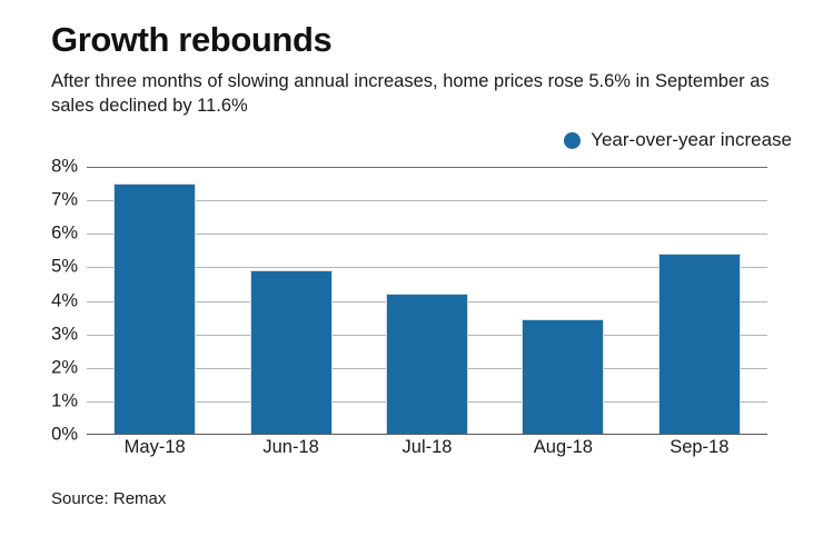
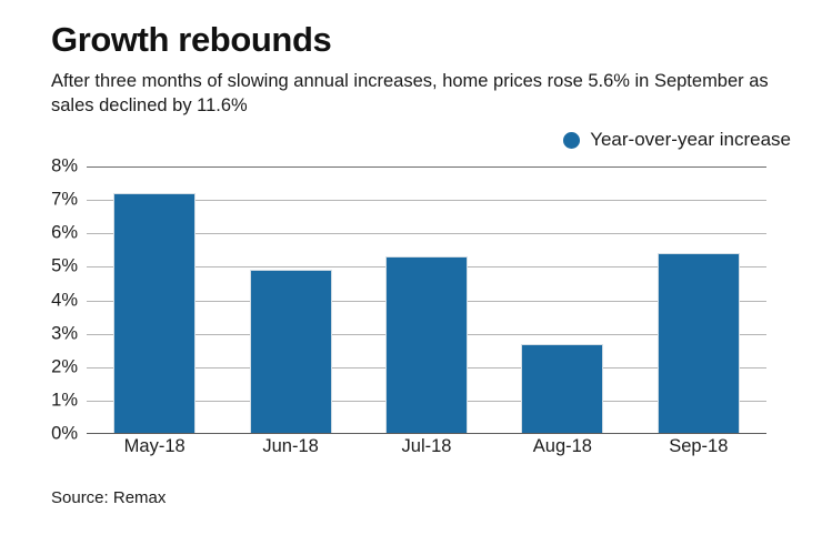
May-18: 7.5% -> 7.2%
Jul-18: 4.2% -> 5.3%
Aug-18: 3.5% -> 2.7%
